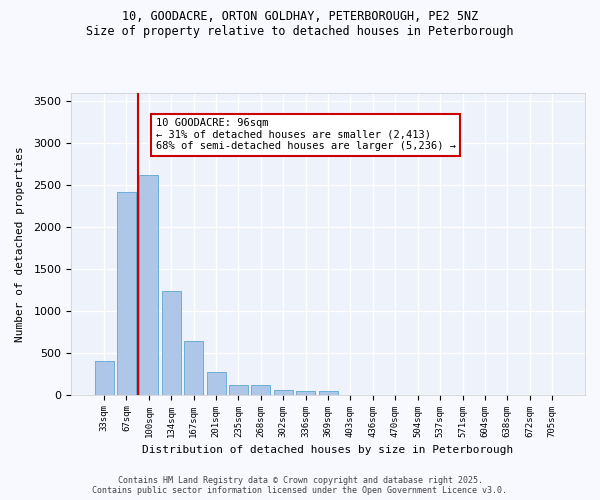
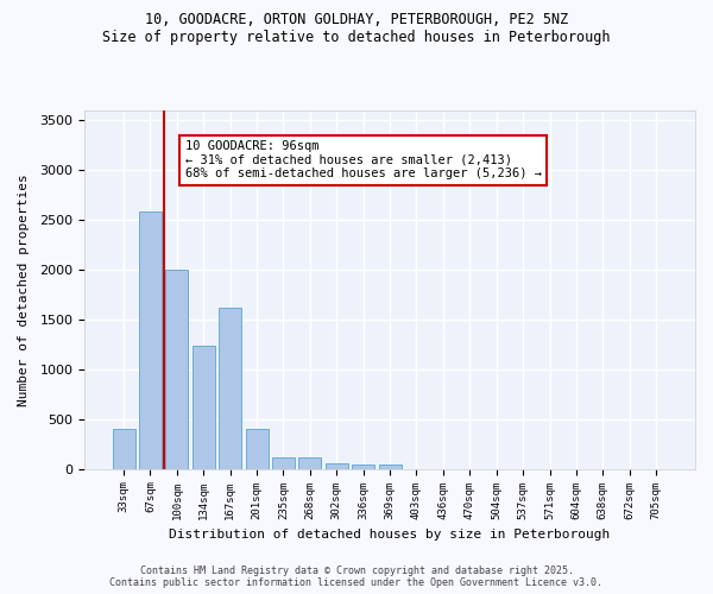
67sqm: 2420 -> 2580
100sqm: 2620 -> 2000
167sqm: 640 -> 1620
201sqm: 260 -> 400
